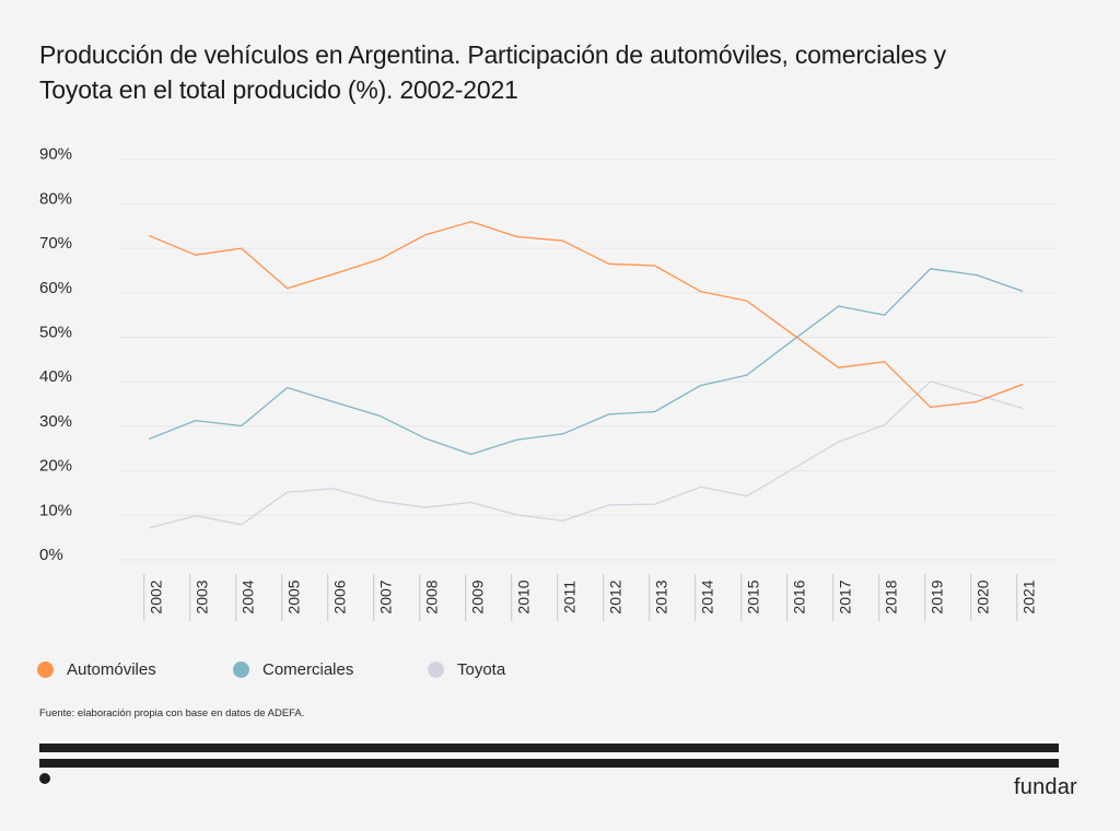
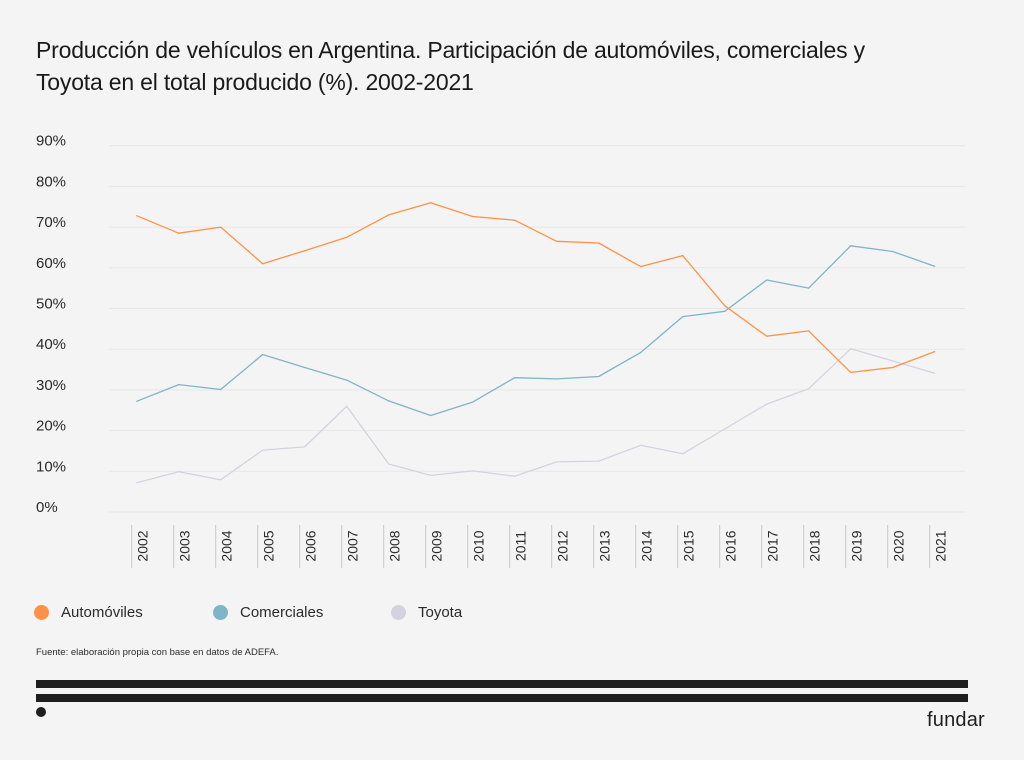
Toyota/2007: 13% -> 26%
Toyota/2009: 13% -> 9%
Comerciales/2011: 28% -> 33%
Automóviles/2015: 58% -> 63%
Comerciales/2015: 42% -> 48%
